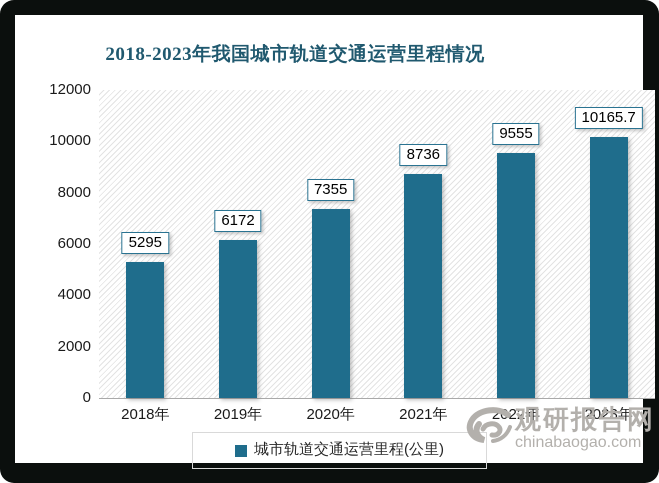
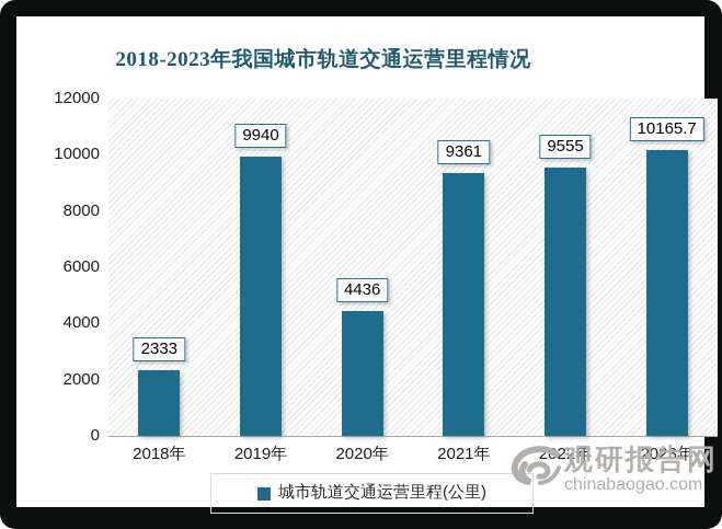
2018年: 5295 -> 2333
2019年: 6172 -> 9940
2020年: 7355 -> 4436
2021年: 8736 -> 9361
